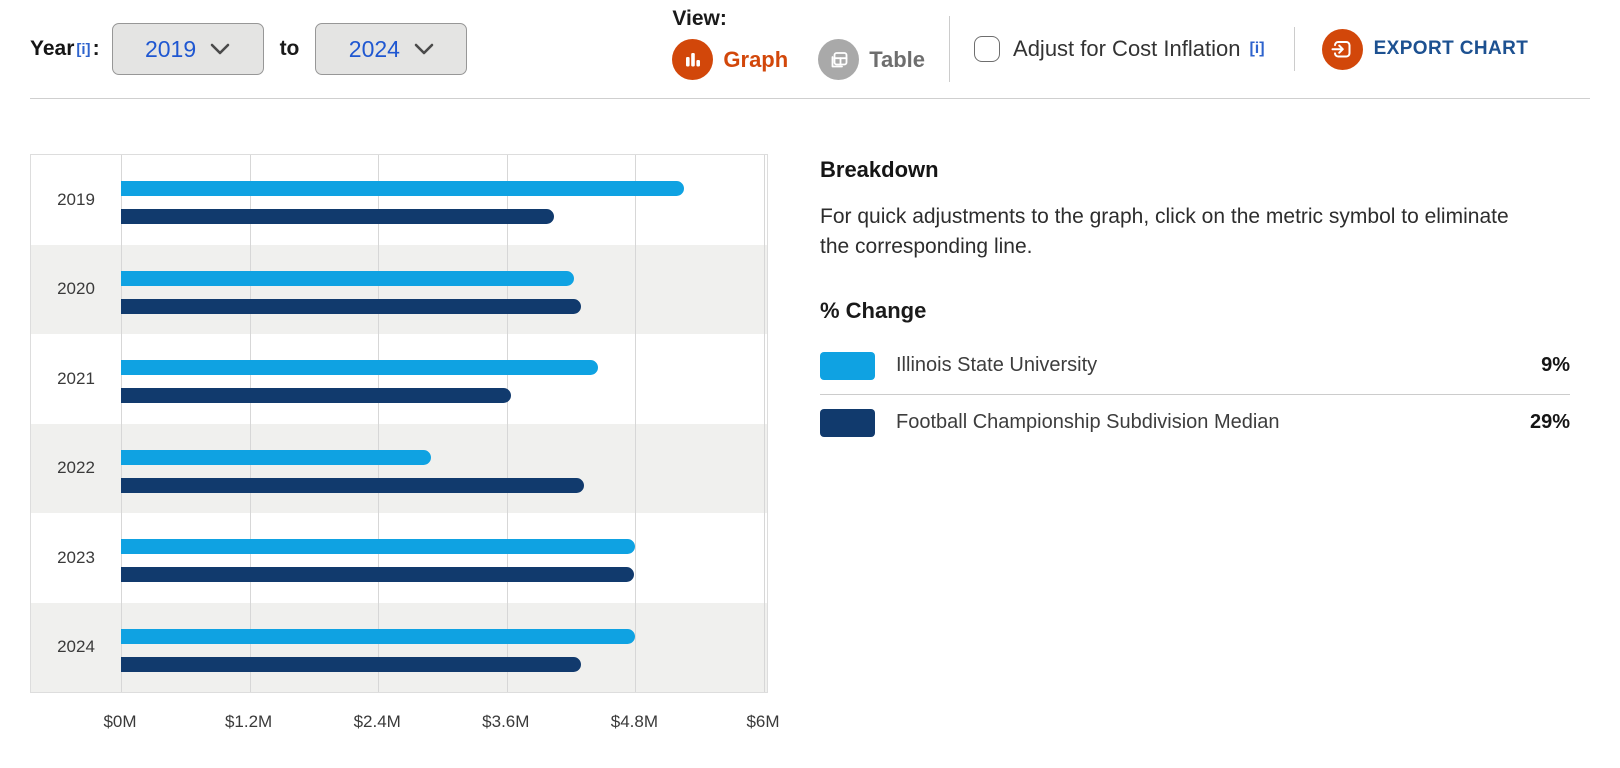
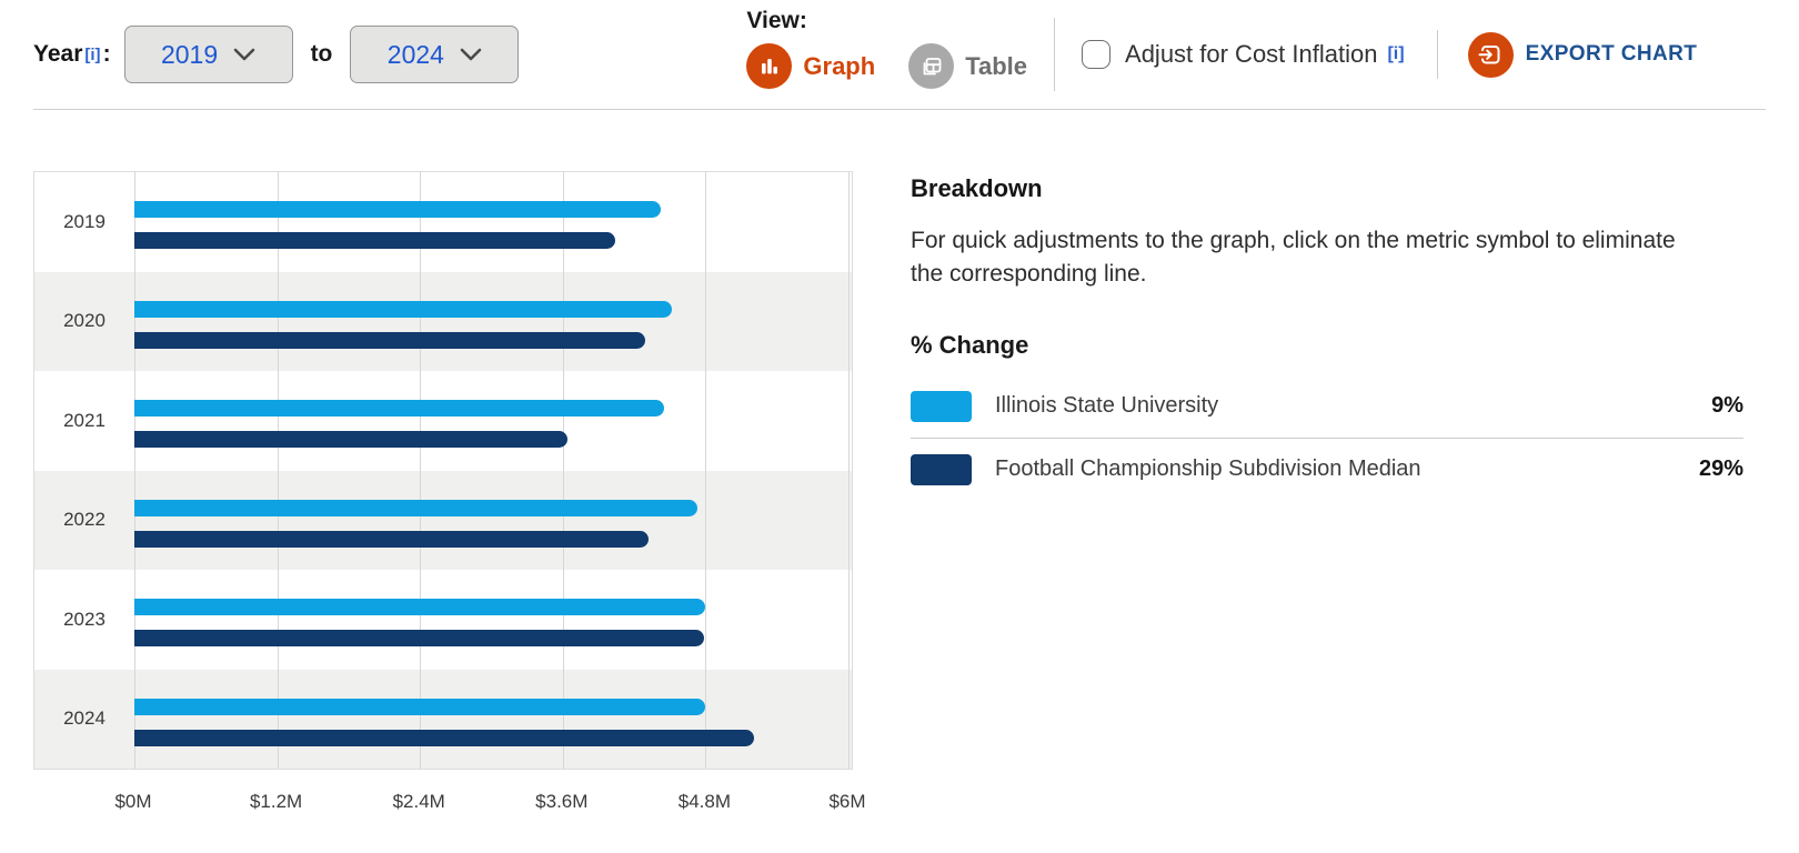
Illinois State University/2019: $5.25M -> $4.42M
Illinois State University/2020: $4.23M -> $4.52M
Illinois State University/2022: $2.89M -> $4.73M
Football Championship Subdivision Median/2024: $4.29M -> $5.21M
